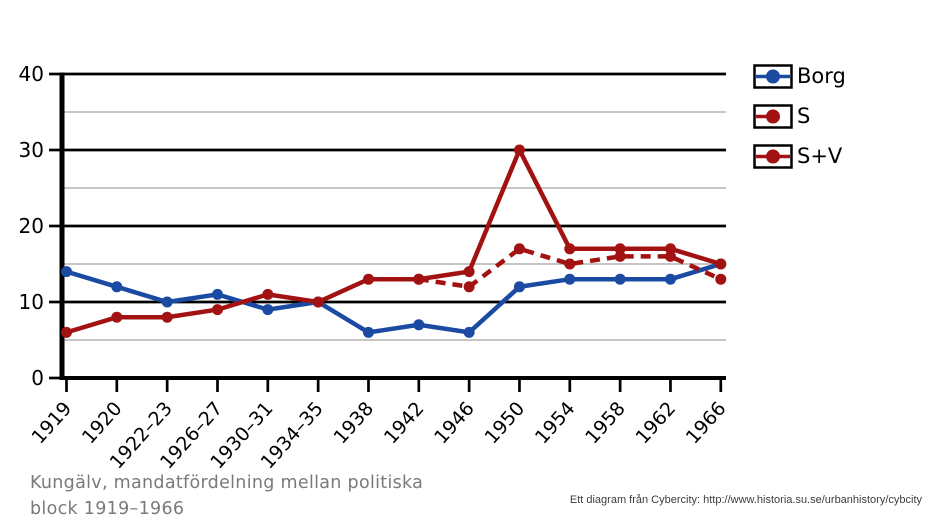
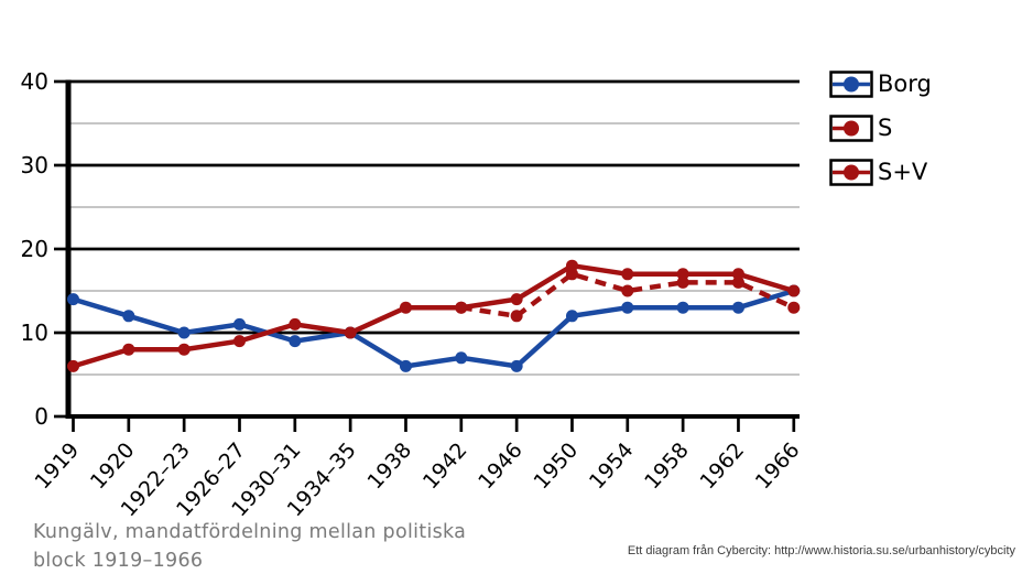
S+V/1950: 30 -> 18
